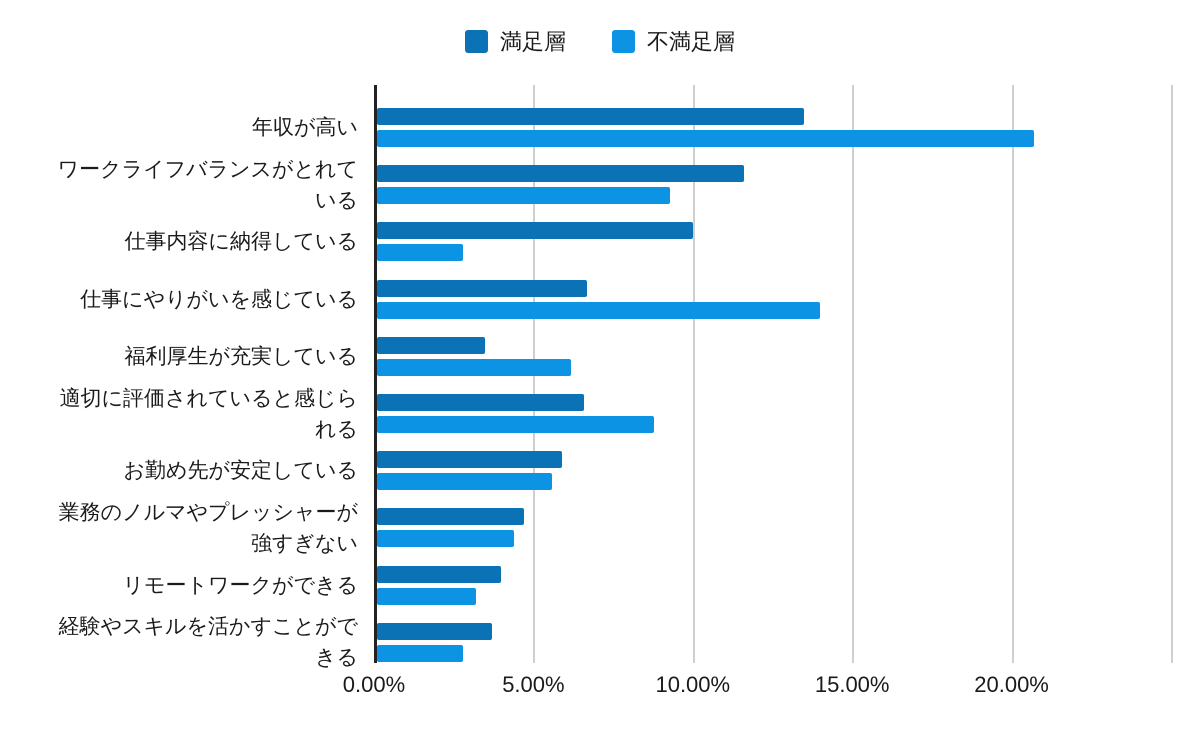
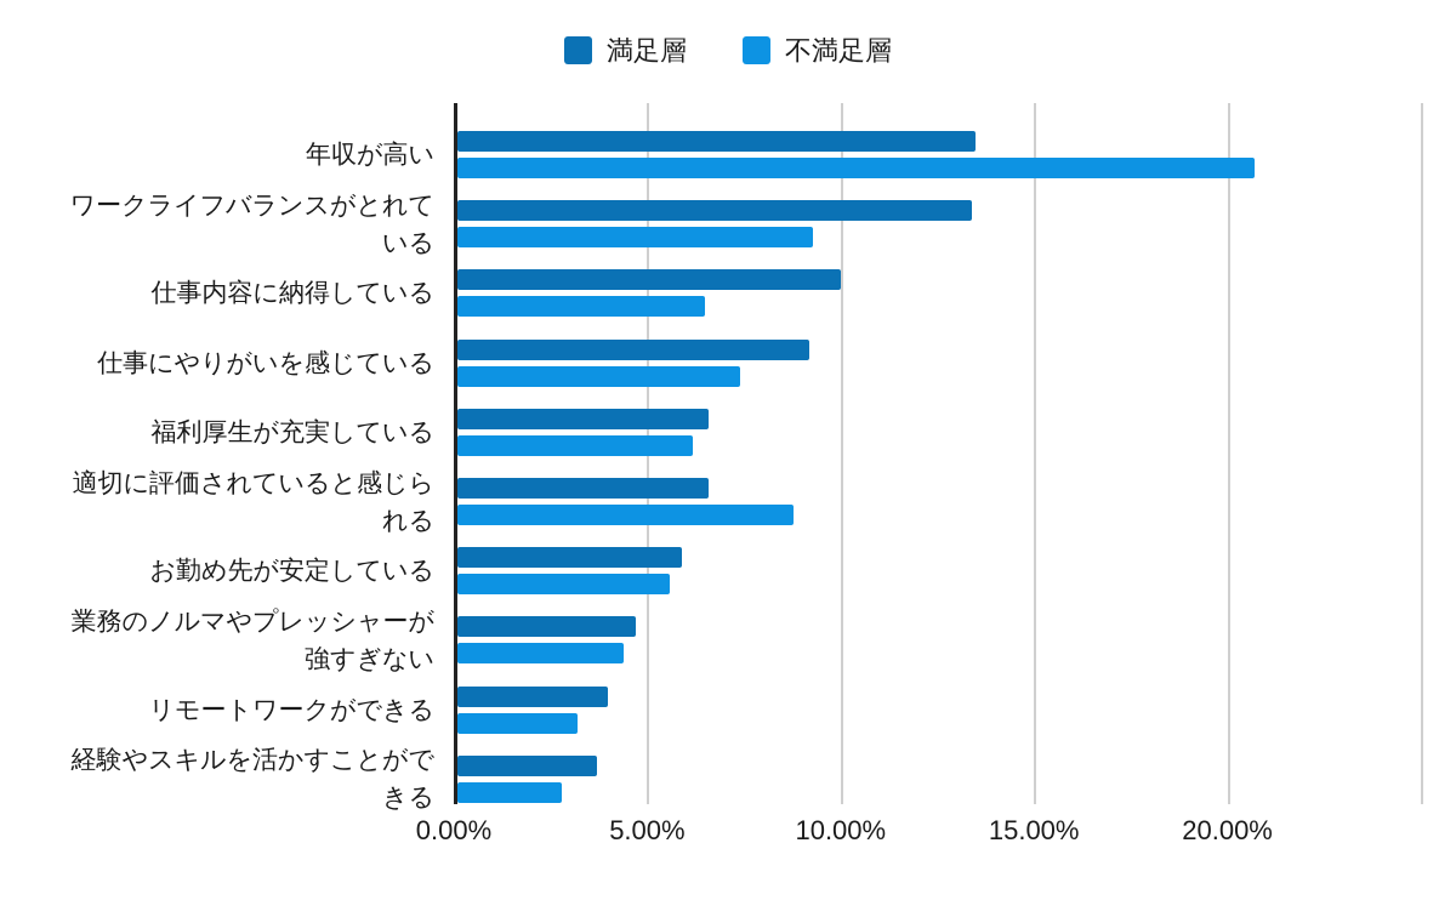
満足層/ワークライフバランスがとれて いる: 11.5% -> 13.3%
不満足層/仕事内容に納得している: 2.7% -> 6.4%
満足層/仕事にやりがいを感じている: 6.6% -> 9.1%
不満足層/仕事にやりがいを感じている: 13.9% -> 7.3%
満足層/福利厚生が充実している: 3.4% -> 6.5%
